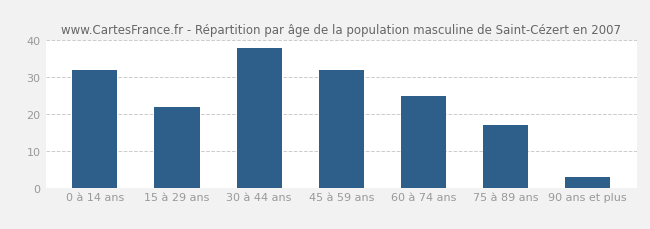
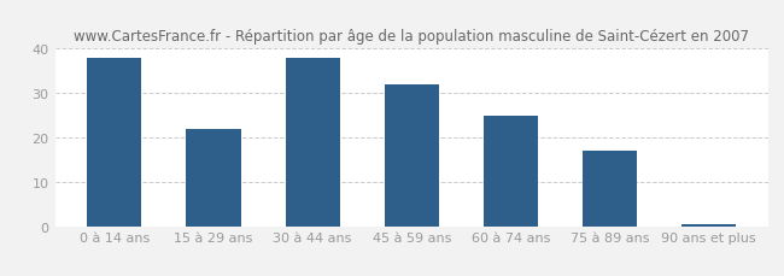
0 à 14 ans: 32.0 -> 38.0
90 ans et plus: 3.0 -> 0.5
